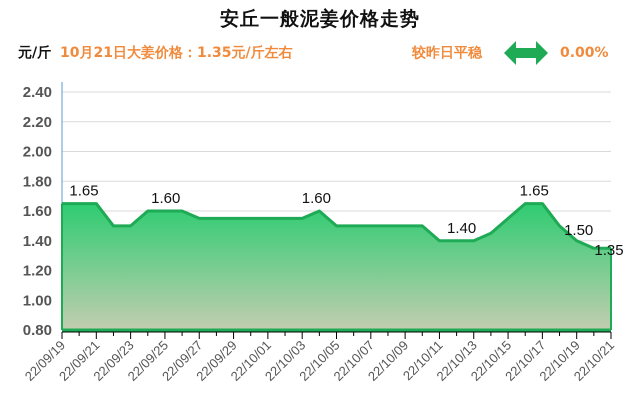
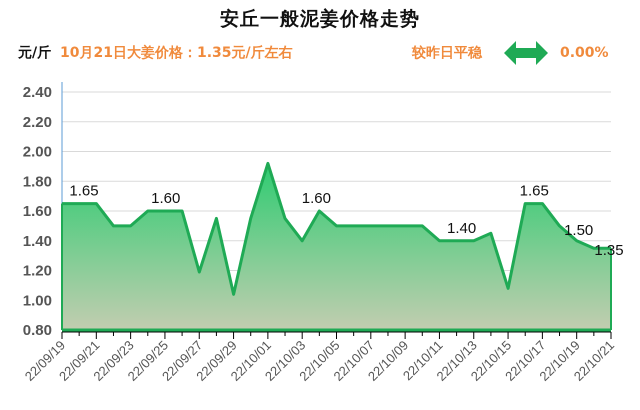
22/09/27: 1.55 -> 1.19
22/09/29: 1.55 -> 1.04
22/10/01: 1.55 -> 1.92
22/10/03: 1.55 -> 1.40
22/10/15: 1.55 -> 1.08
